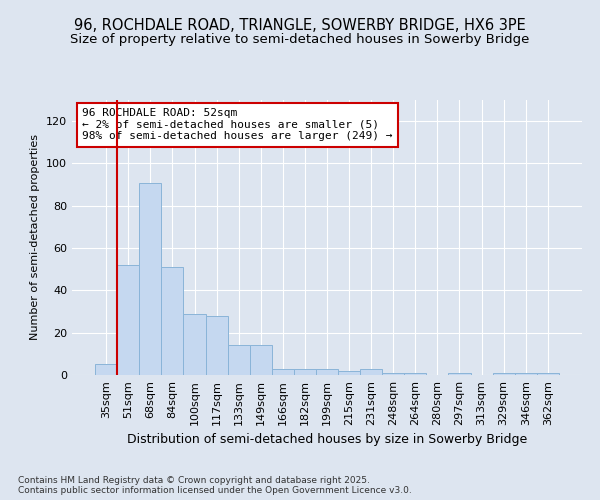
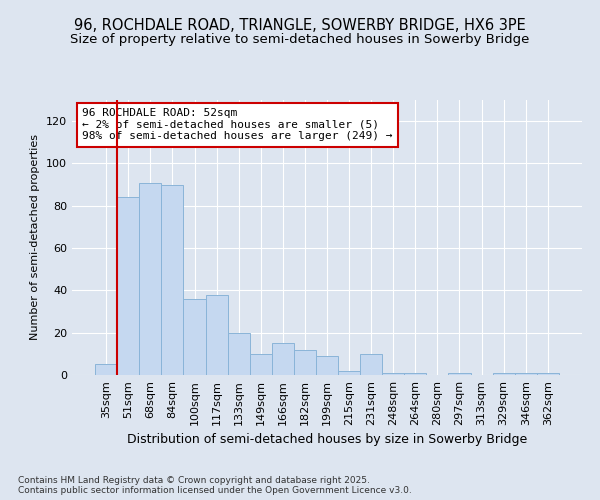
51sqm: 52 -> 84
84sqm: 51 -> 90
100sqm: 29 -> 36
117sqm: 28 -> 38
133sqm: 14 -> 20
149sqm: 14 -> 10
166sqm: 3 -> 15
182sqm: 3 -> 12
199sqm: 3 -> 9
231sqm: 3 -> 10
